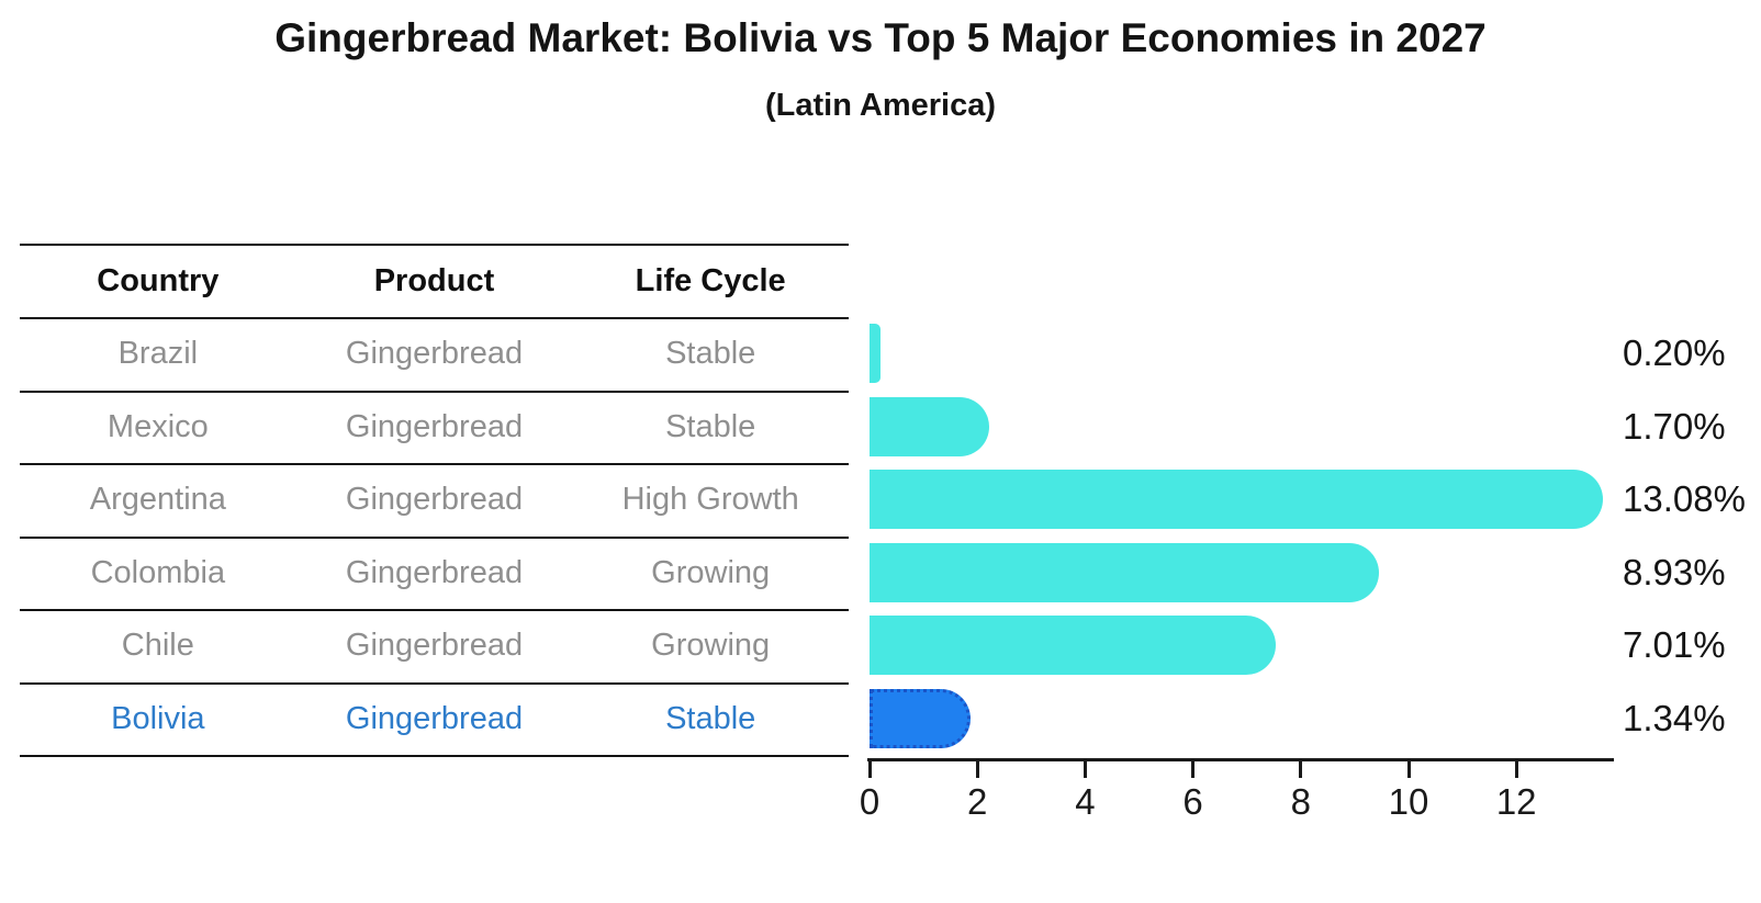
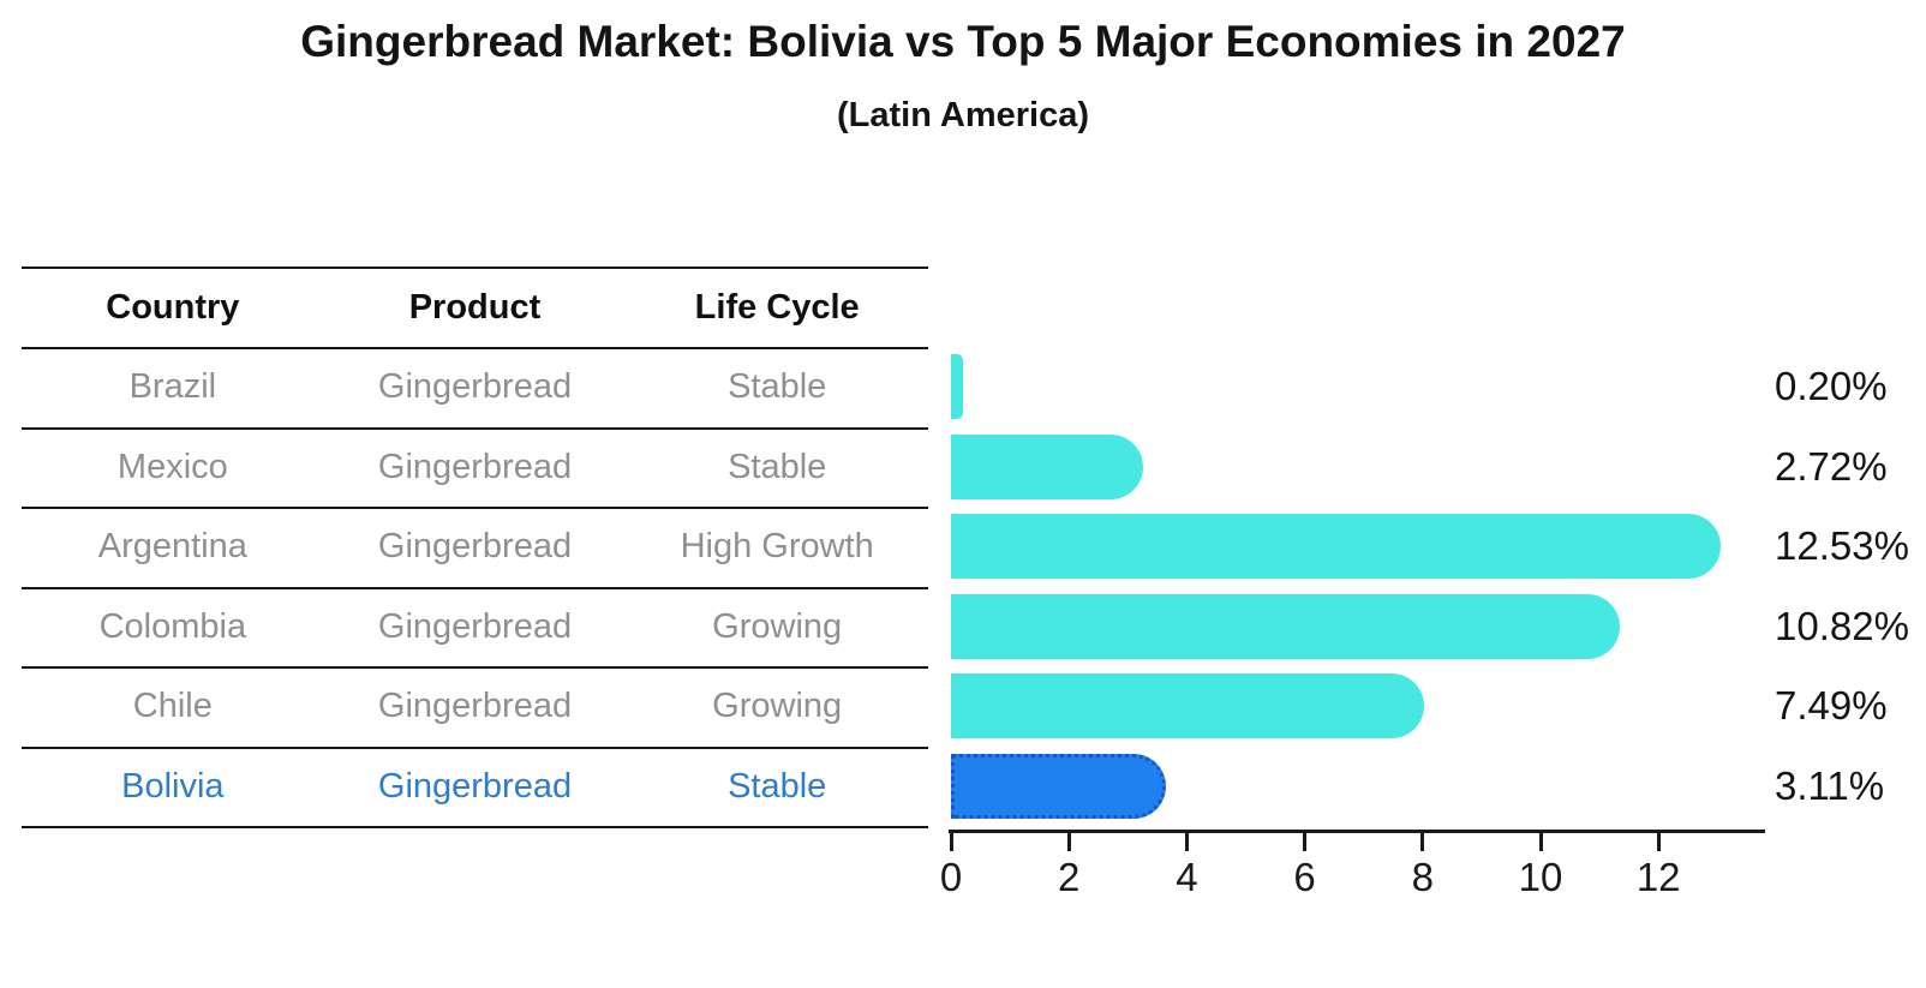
Mexico: 1.70% -> 2.72%
Argentina: 13.08% -> 12.53%
Colombia: 8.93% -> 10.82%
Chile: 7.01% -> 7.49%
Bolivia: 1.34% -> 3.11%
